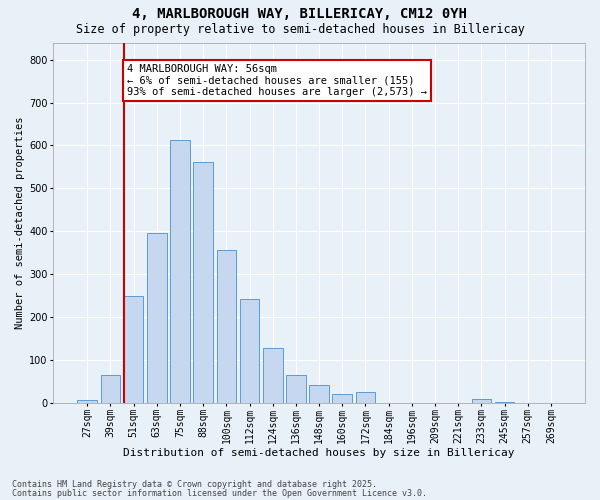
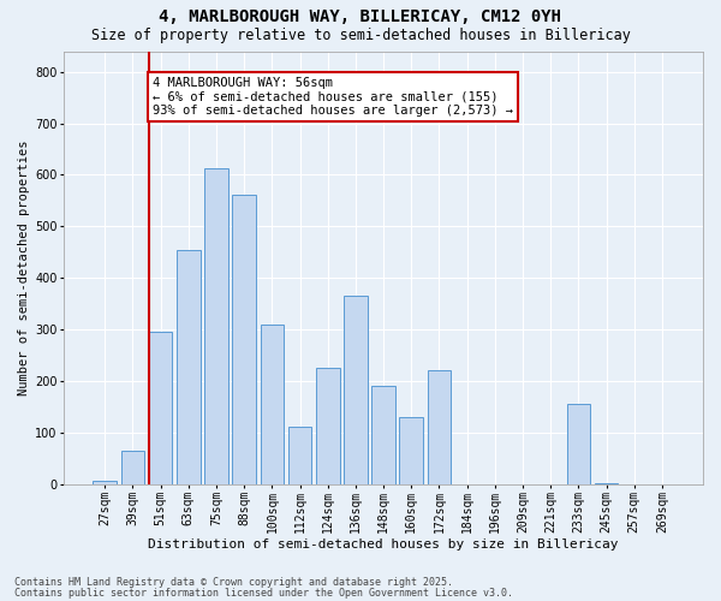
51sqm: 248 -> 295
63sqm: 395 -> 455
100sqm: 355 -> 310
112sqm: 242 -> 110
124sqm: 127 -> 225
136sqm: 65 -> 365
148sqm: 42 -> 190
160sqm: 20 -> 130
172sqm: 25 -> 220
233sqm: 8 -> 155
